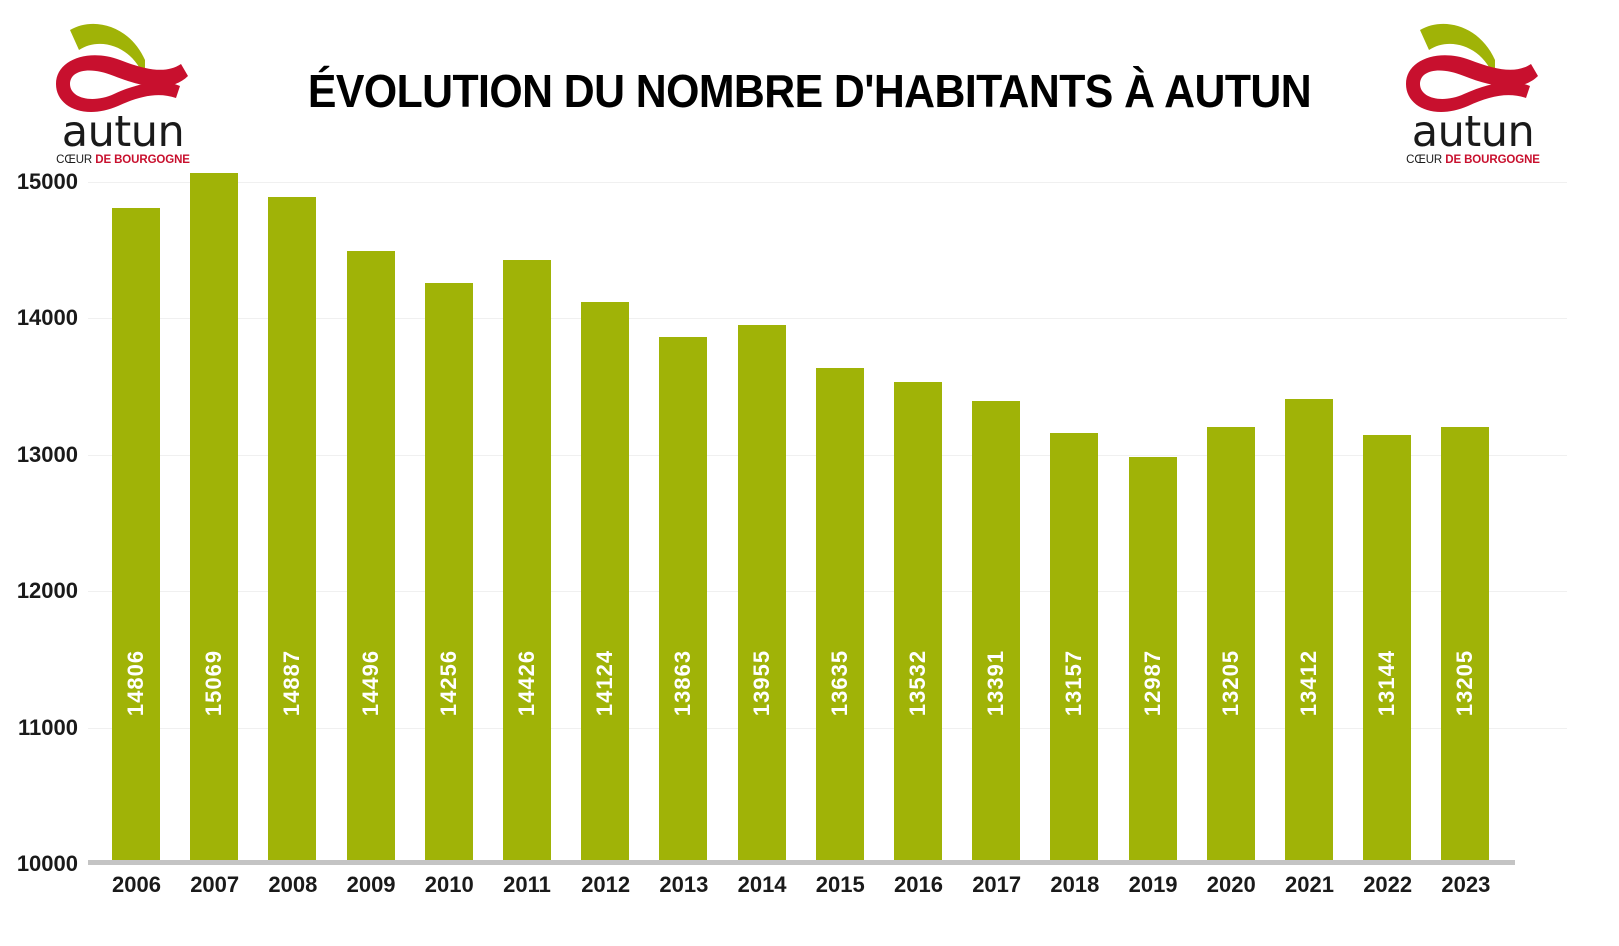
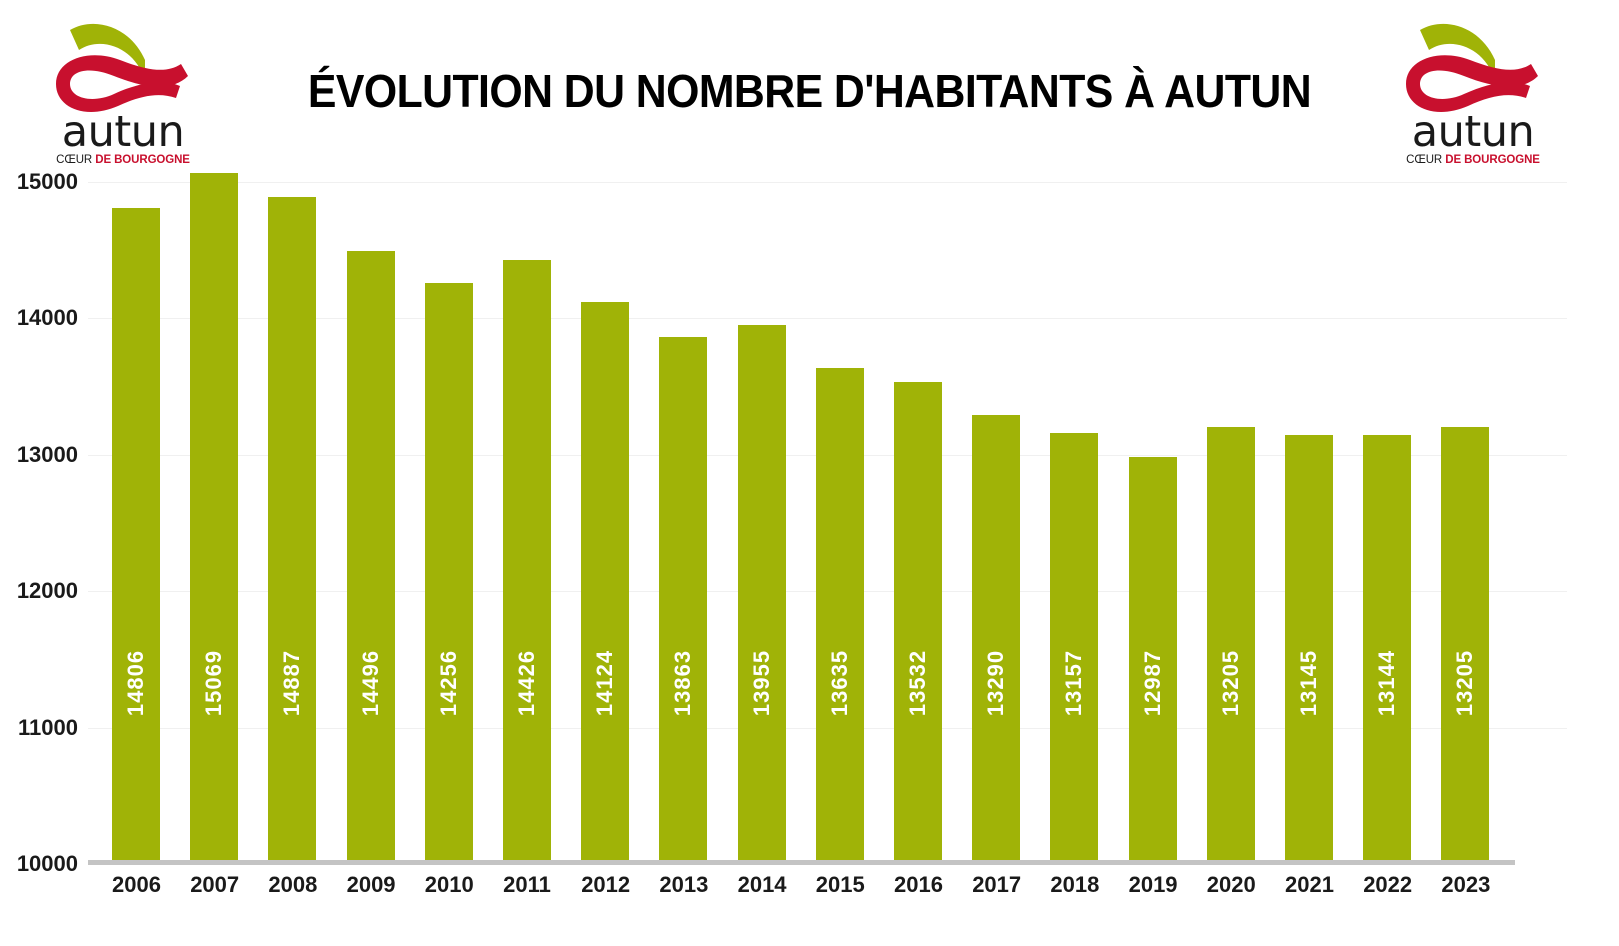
2017: 13391 -> 13290
2021: 13412 -> 13145
